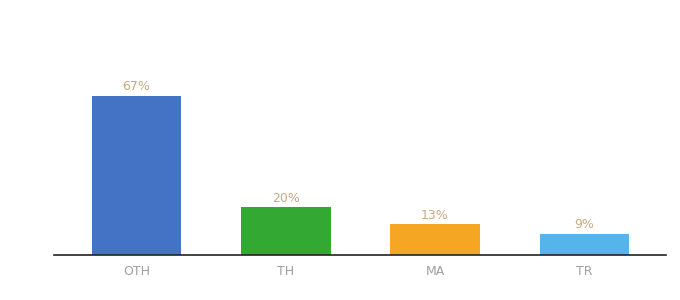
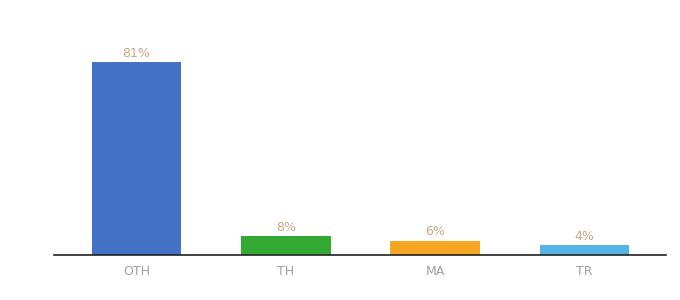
OTH: 67% -> 81%
TH: 20% -> 8%
MA: 13% -> 6%
TR: 9% -> 4%
